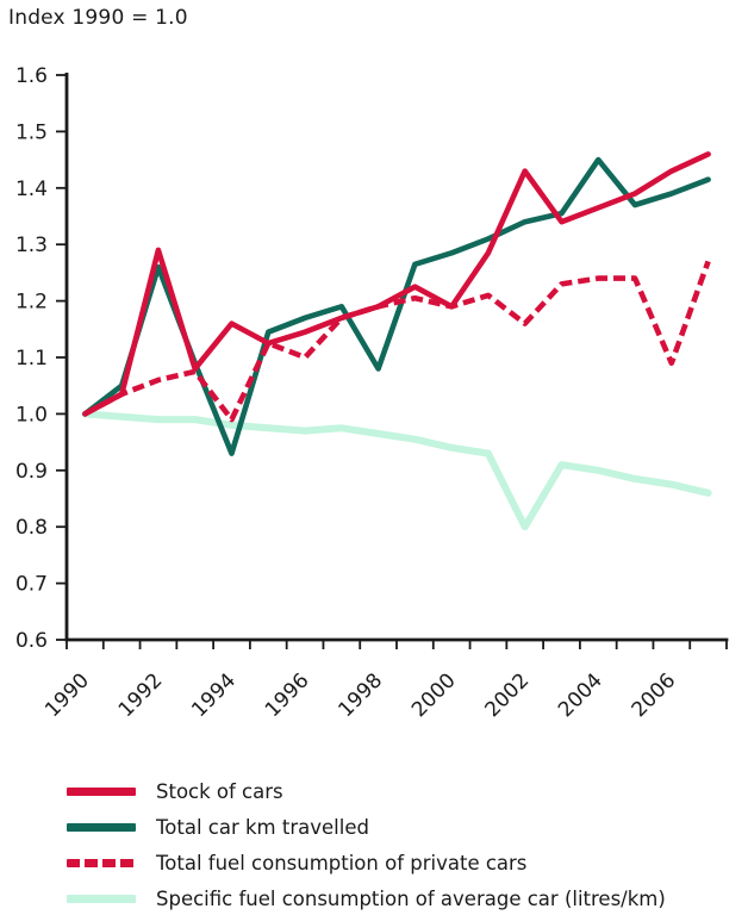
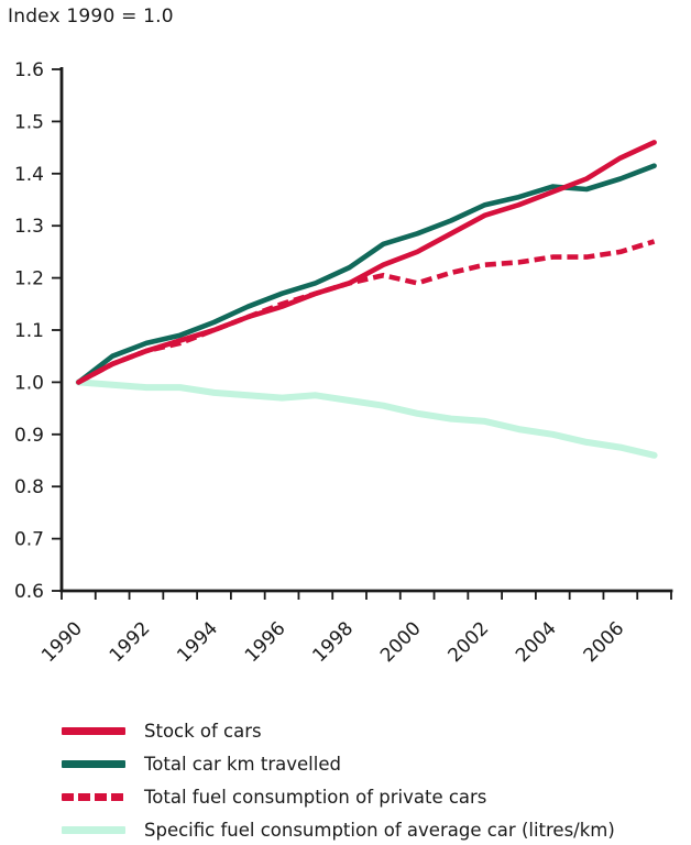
Stock of cars/1992: 1.29 -> 1.06
Total car km travelled/1992: 1.26 -> 1.07
Stock of cars/1994: 1.16 -> 1.10
Total car km travelled/1994: 0.93 -> 1.11
Total fuel consumption of private cars/1994: 0.99 -> 1.10
Total fuel consumption of private cars/1996: 1.10 -> 1.15
Total car km travelled/1998: 1.08 -> 1.22
Stock of cars/2000: 1.19 -> 1.25
Stock of cars/2002: 1.43 -> 1.32
Total fuel consumption of private cars/2002: 1.16 -> 1.23
Specific fuel consumption of average car (litres/km)/2002: 0.80 -> 0.93
Total car km travelled/2004: 1.45 -> 1.38
Total fuel consumption of private cars/2006: 1.09 -> 1.25
